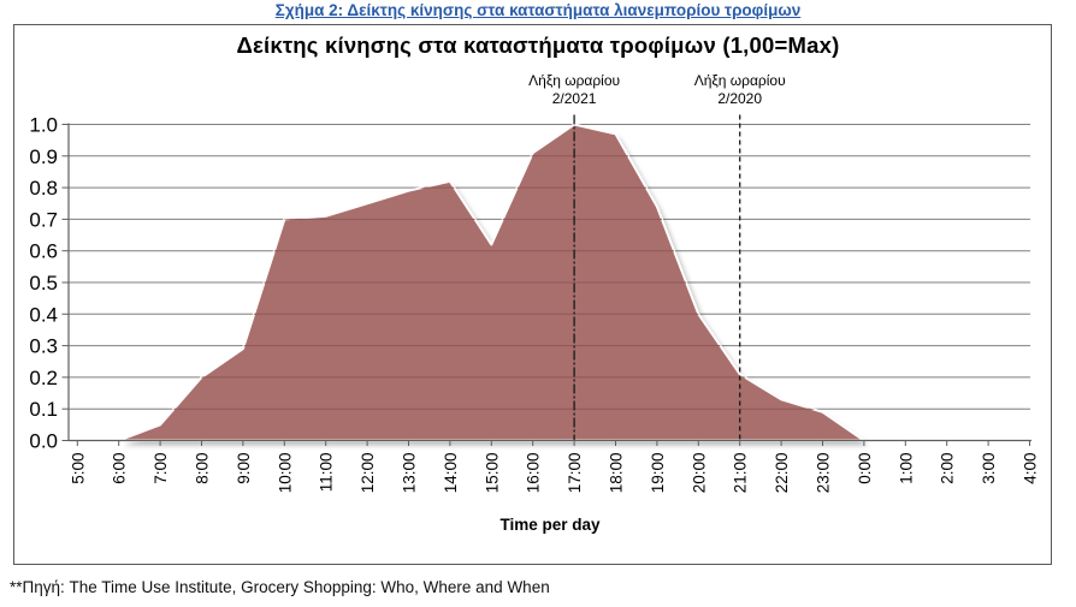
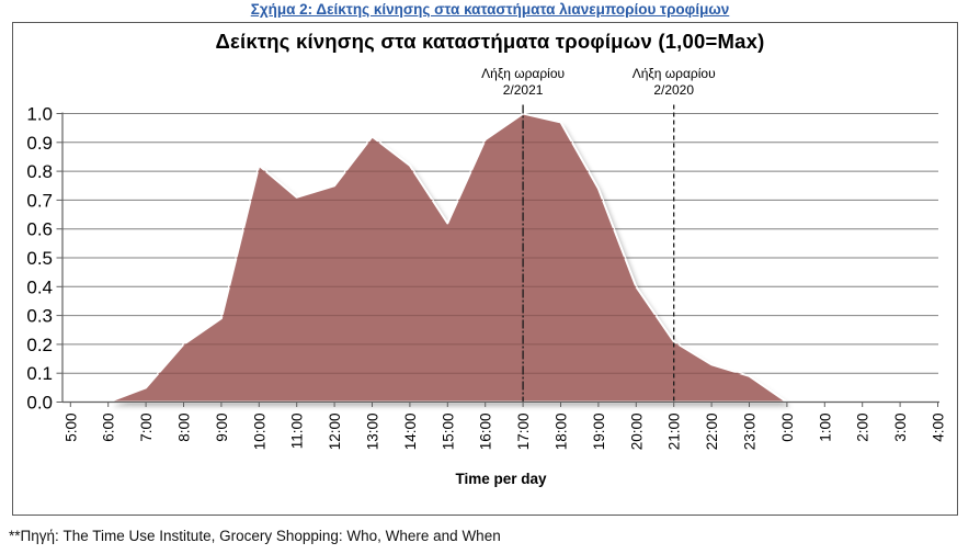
10:00: 0.70 -> 0.82
13:00: 0.79 -> 0.92
